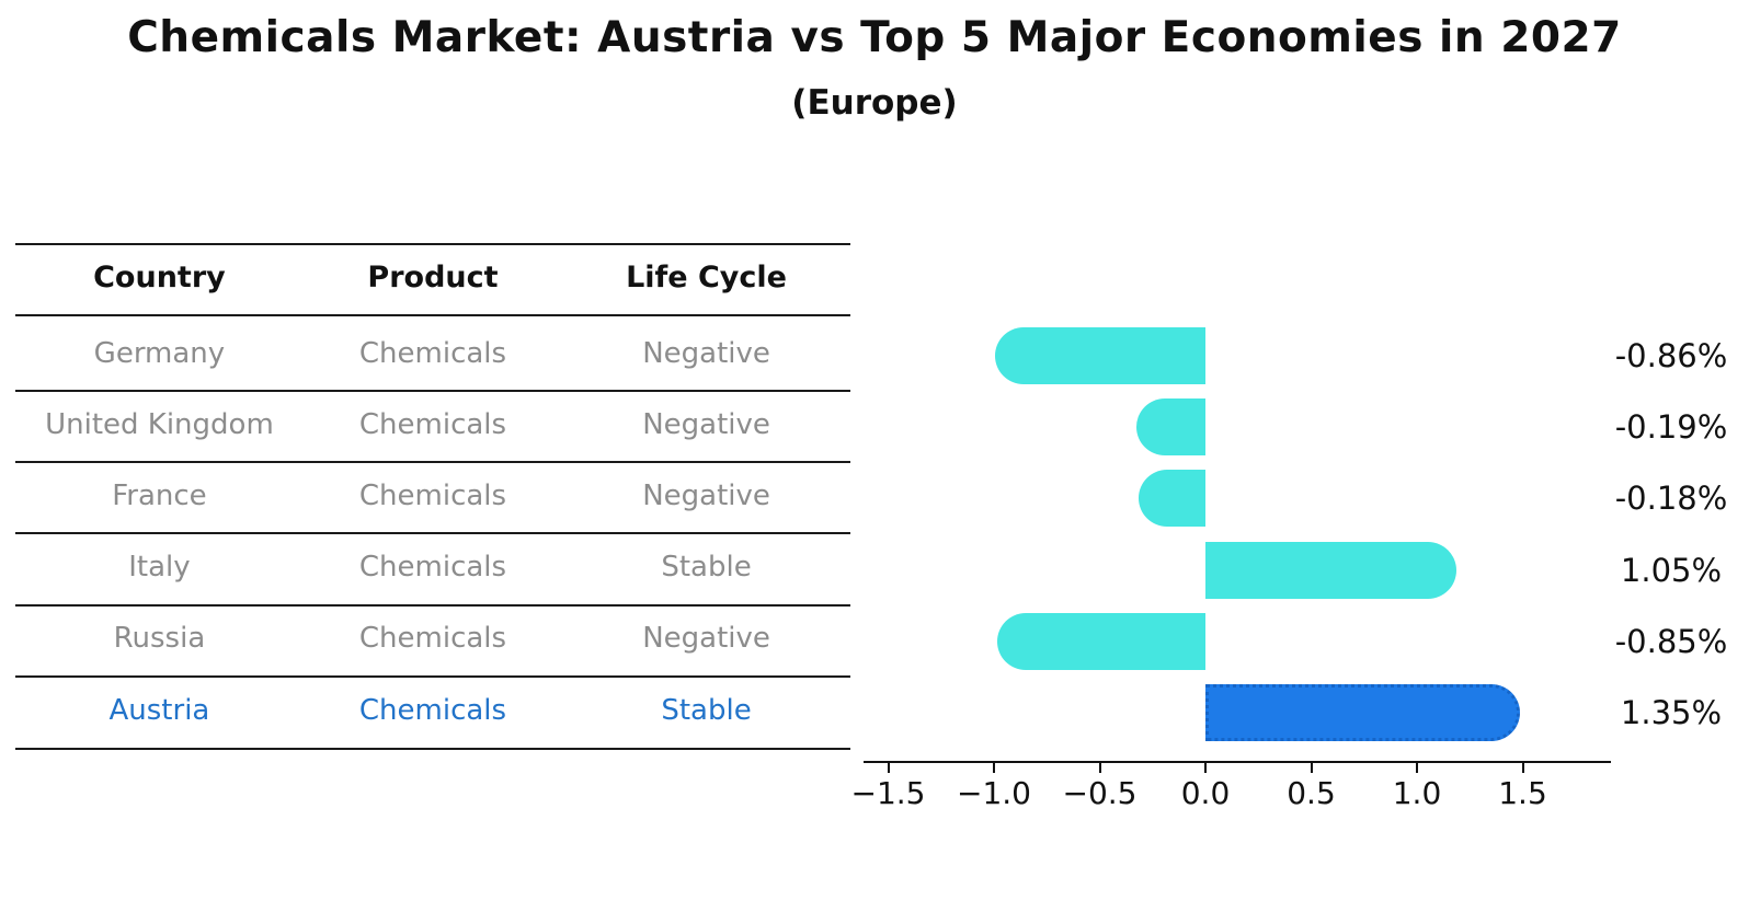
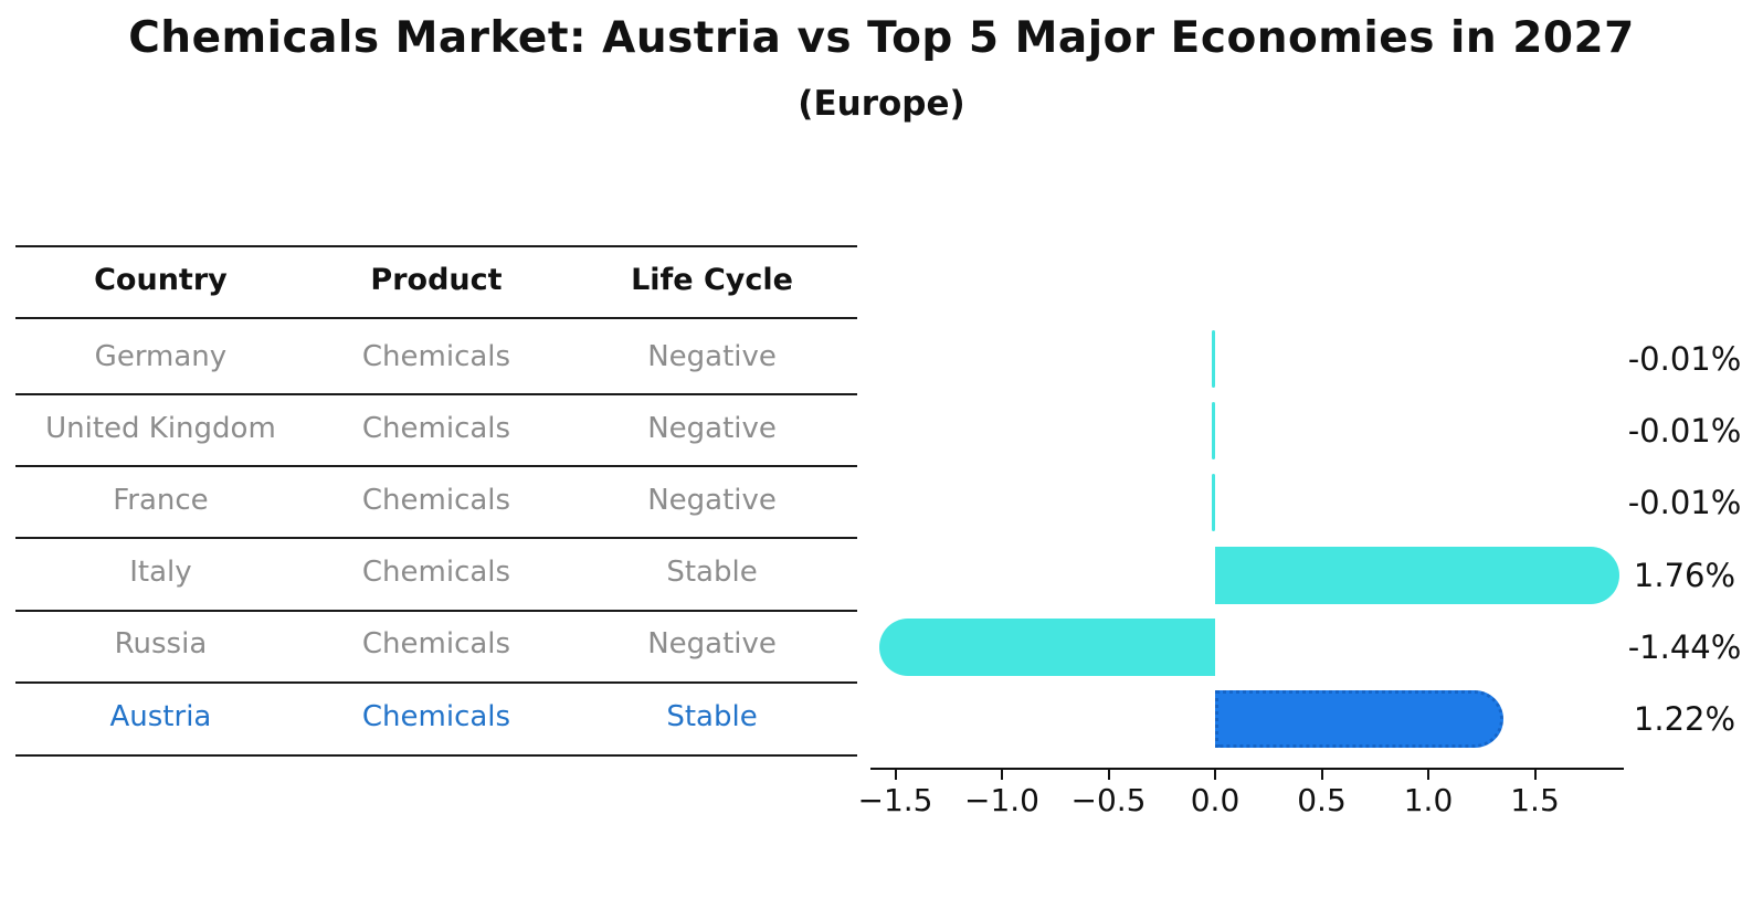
Germany: -0.86% -> -0.01%
United Kingdom: -0.19% -> -0.01%
France: -0.18% -> -0.01%
Italy: 1.05% -> 1.76%
Russia: -0.85% -> -1.44%
Austria: 1.35% -> 1.22%
